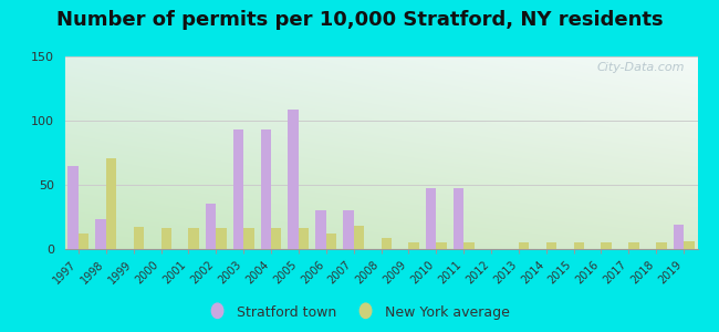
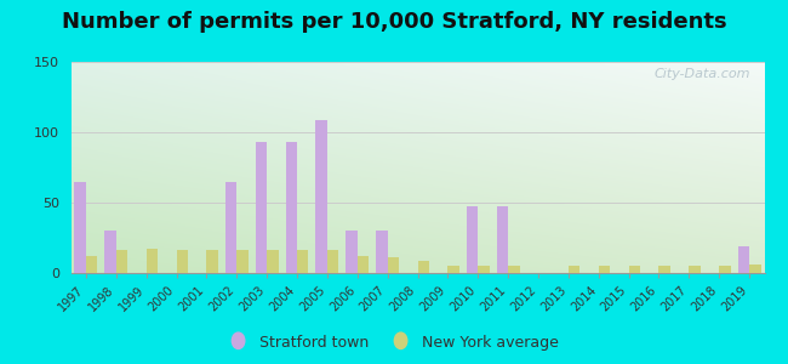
Stratford town/1998: 23 -> 30
New York average/1998: 71 -> 16
Stratford town/2002: 35 -> 65
New York average/2007: 18 -> 11
